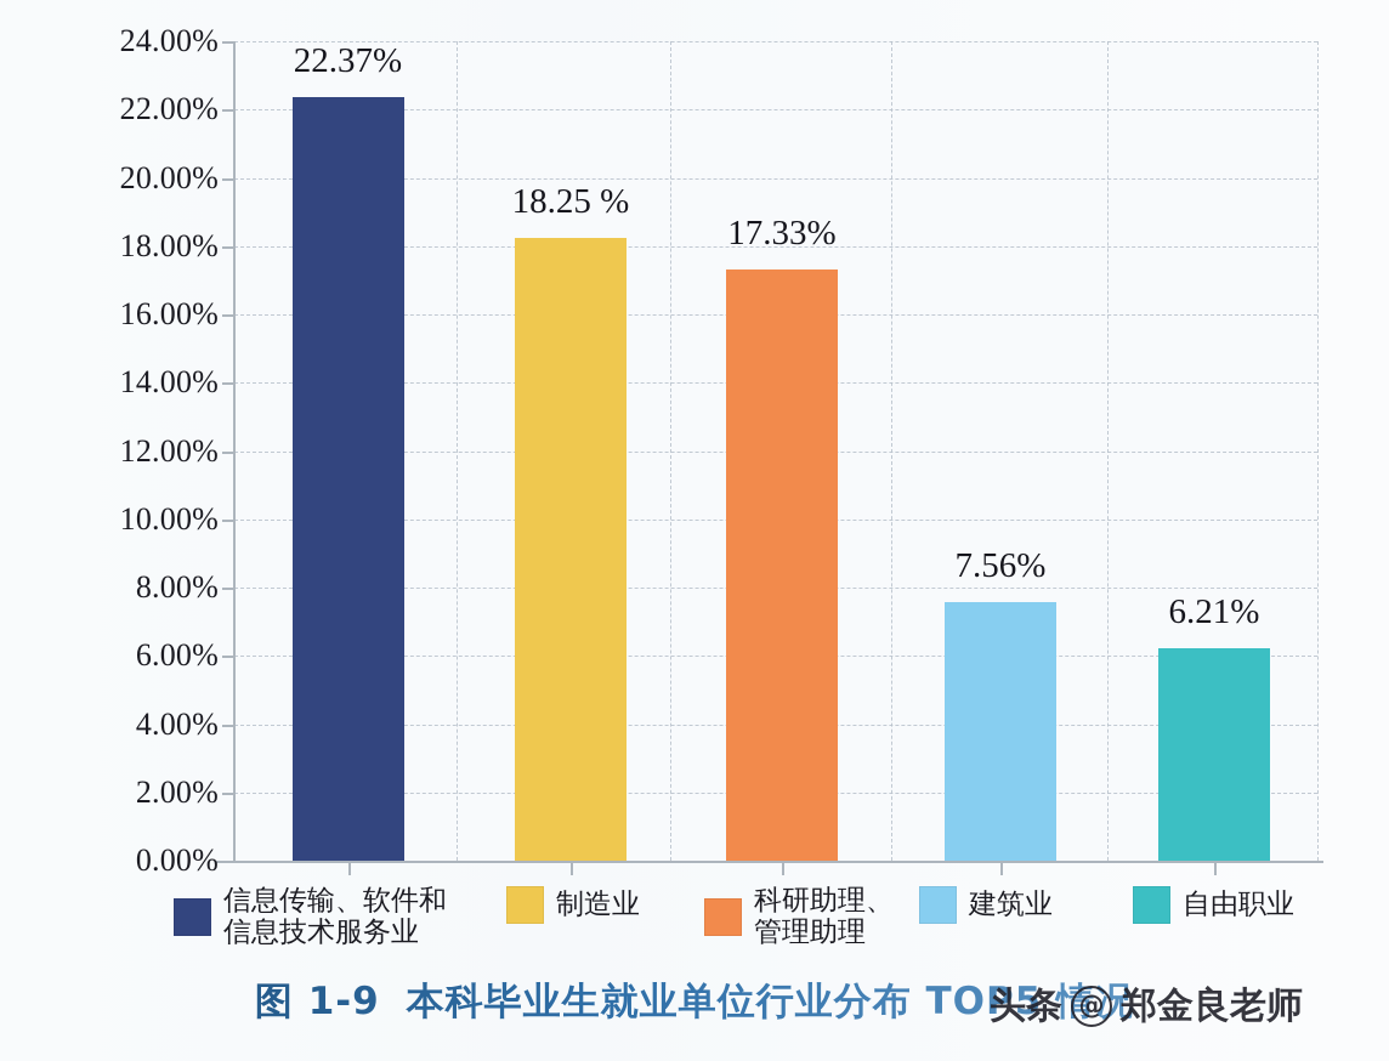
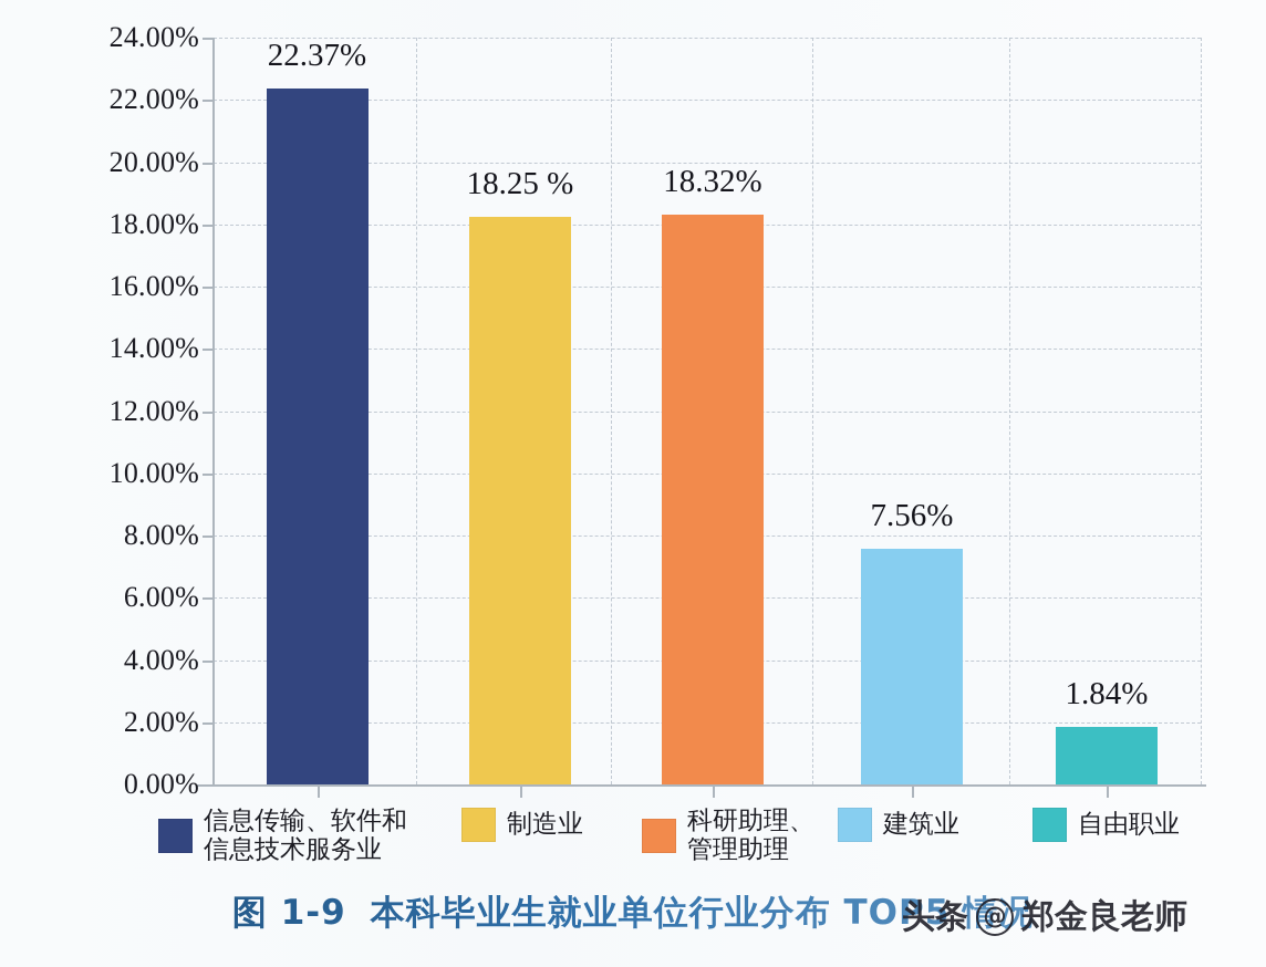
科研助理、 管理助理: 17.33% -> 18.32%
自由职业: 6.21% -> 1.84%
